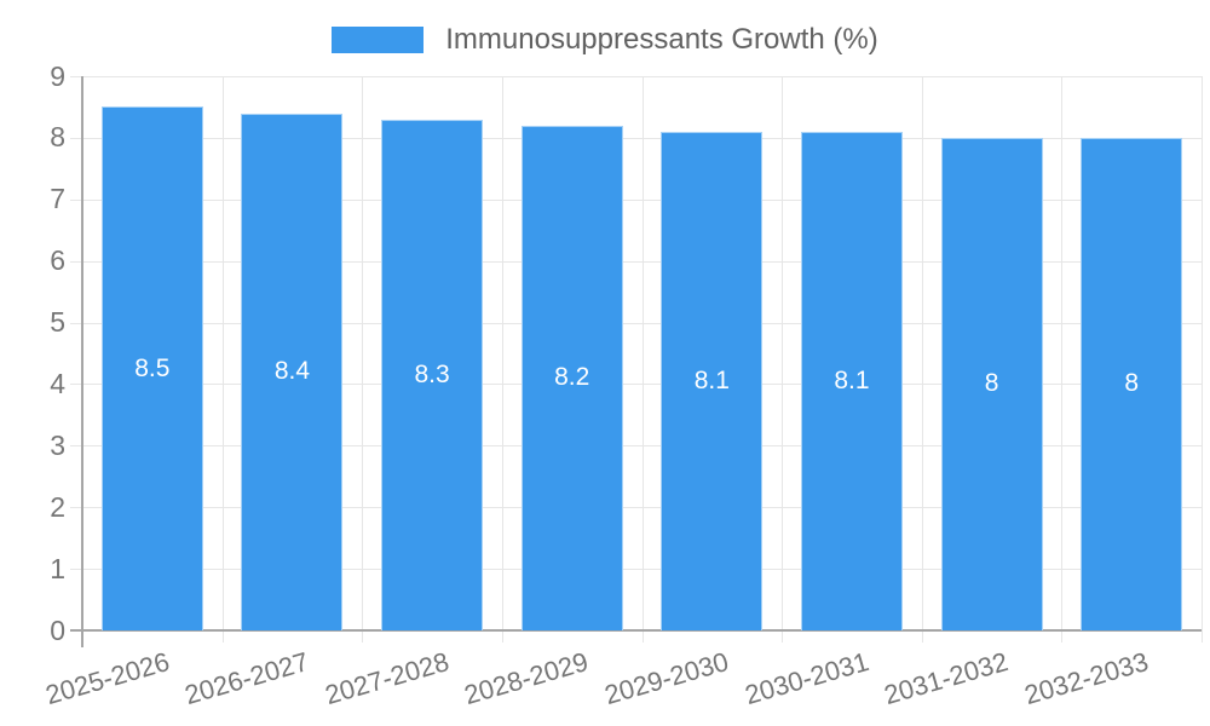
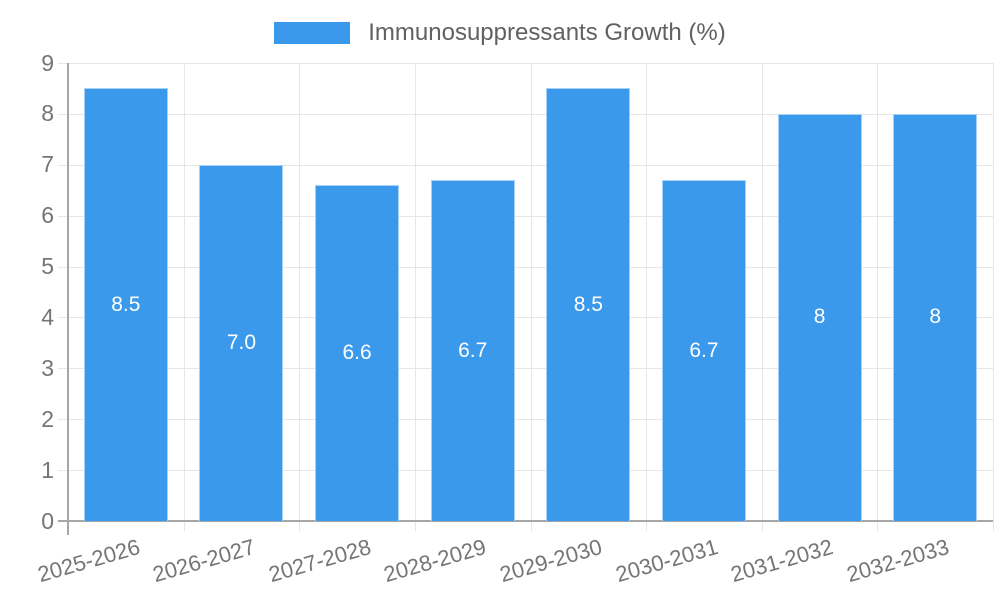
2026-2027: 8.4 -> 7.0
2027-2028: 8.3 -> 6.6
2028-2029: 8.2 -> 6.7
2029-2030: 8.1 -> 8.5
2030-2031: 8.1 -> 6.7
